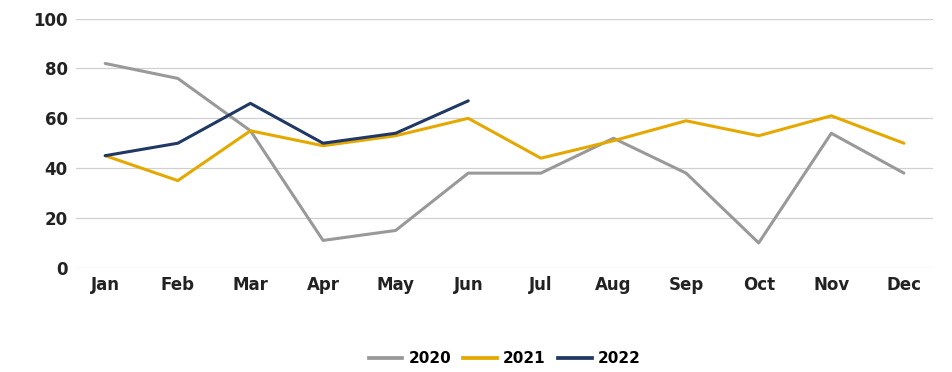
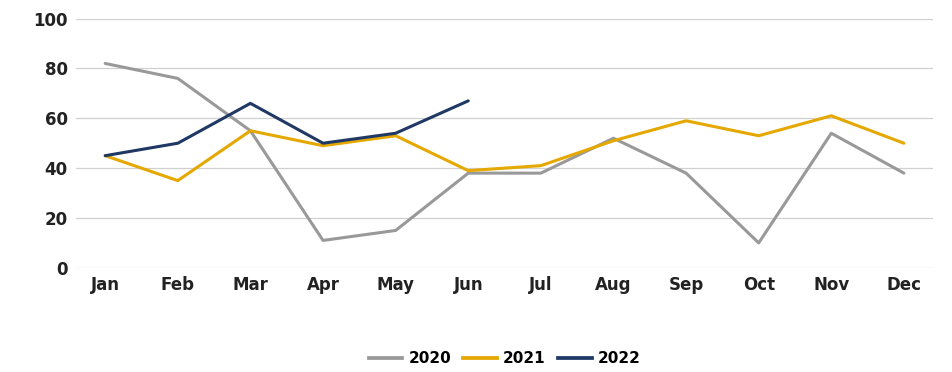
2021/Jun: 60 -> 39
2021/Jul: 44 -> 41
